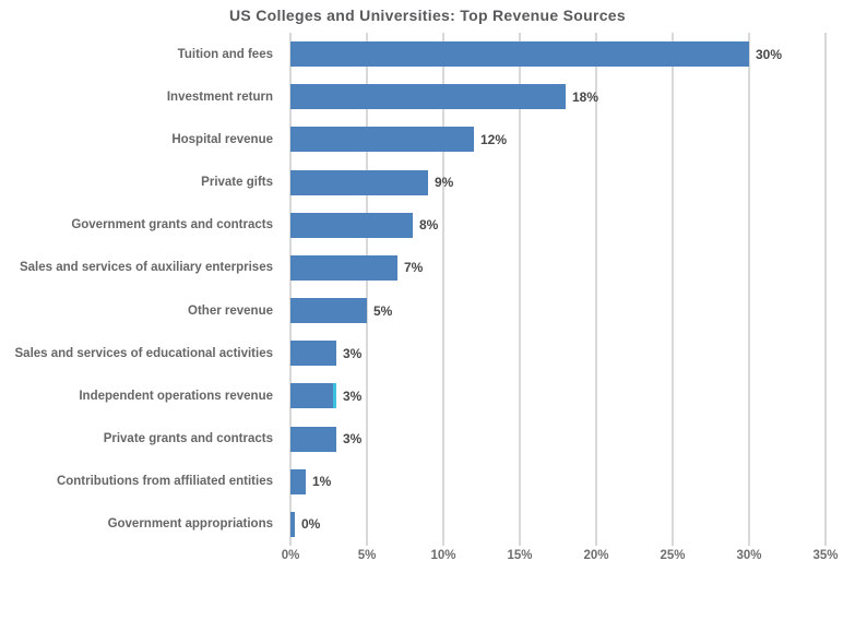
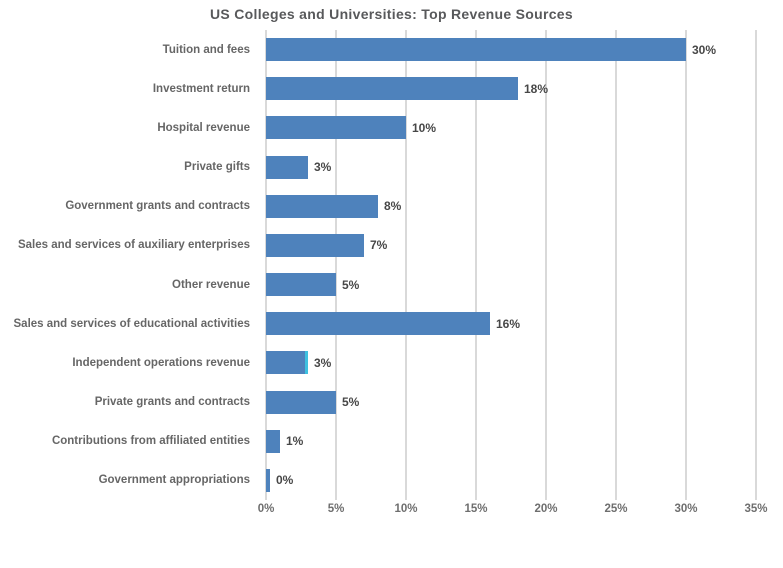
Hospital revenue: 12% -> 10%
Private gifts: 9% -> 3%
Sales and services of educational activities: 3% -> 16%
Private grants and contracts: 3% -> 5%
